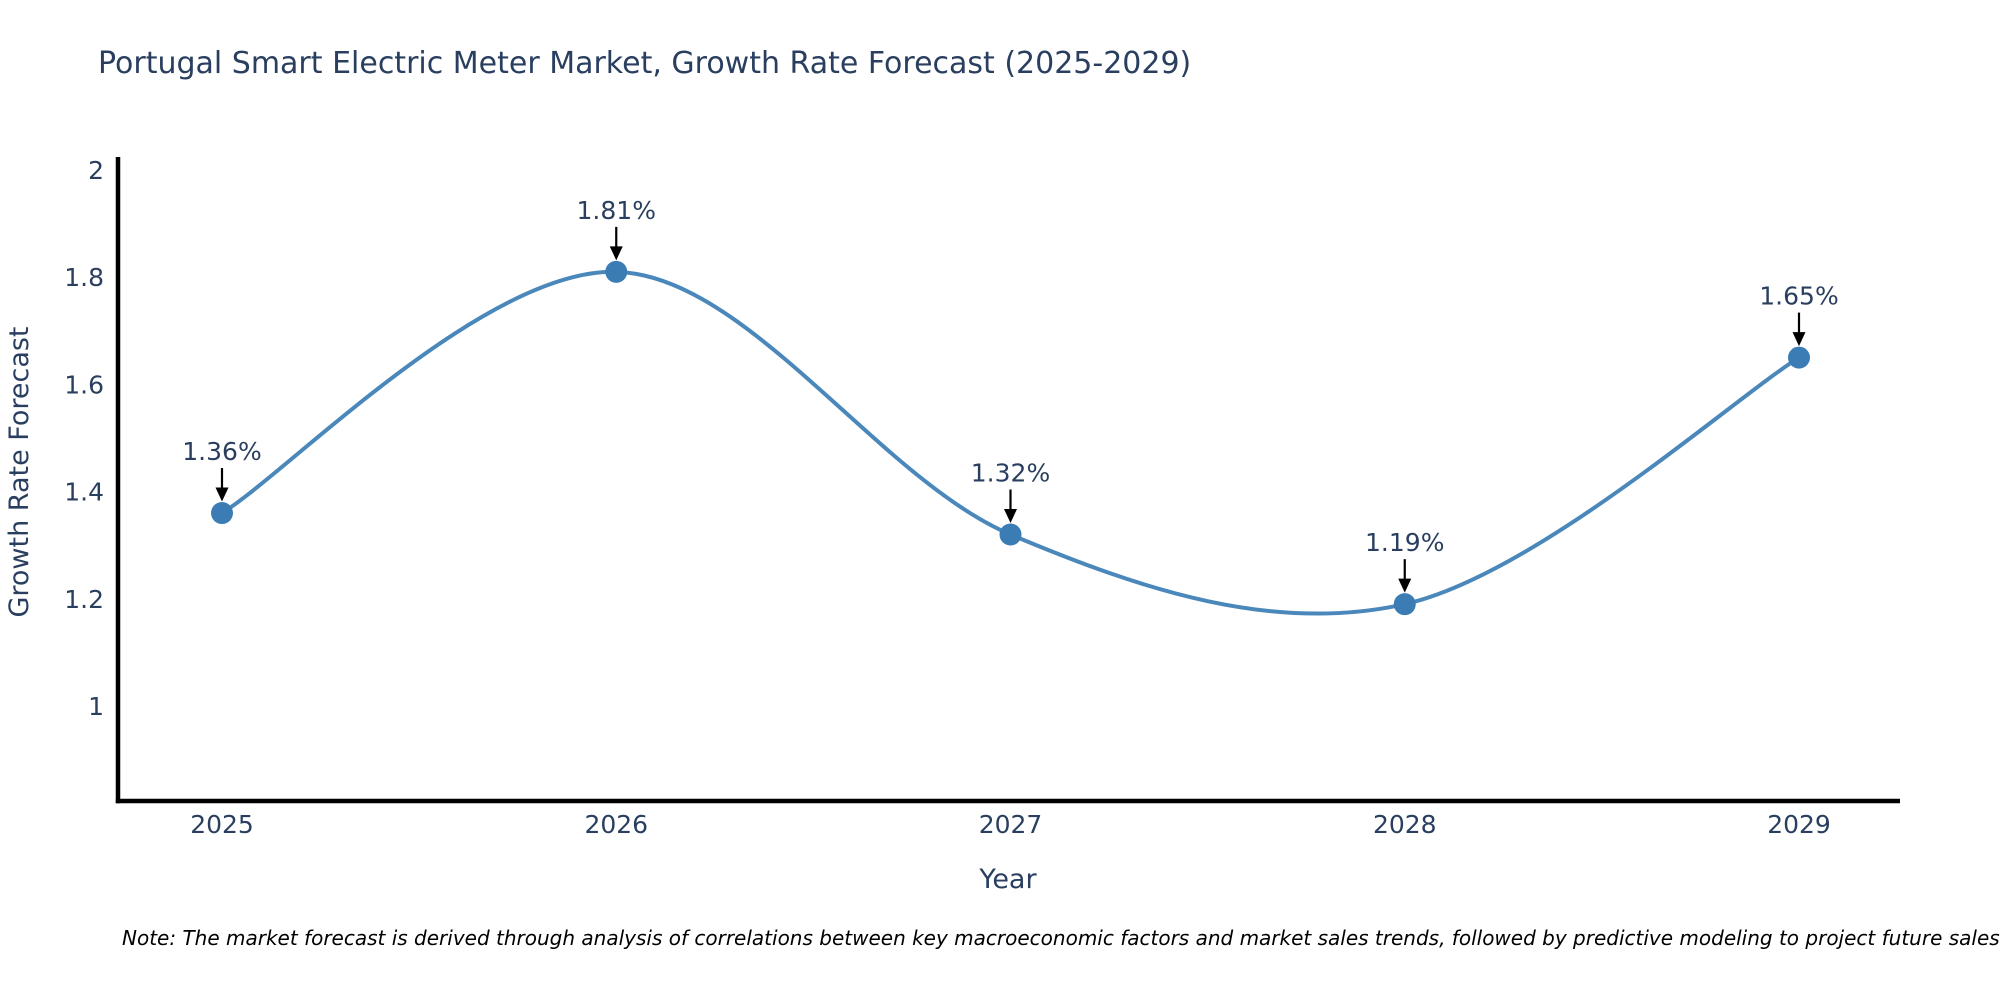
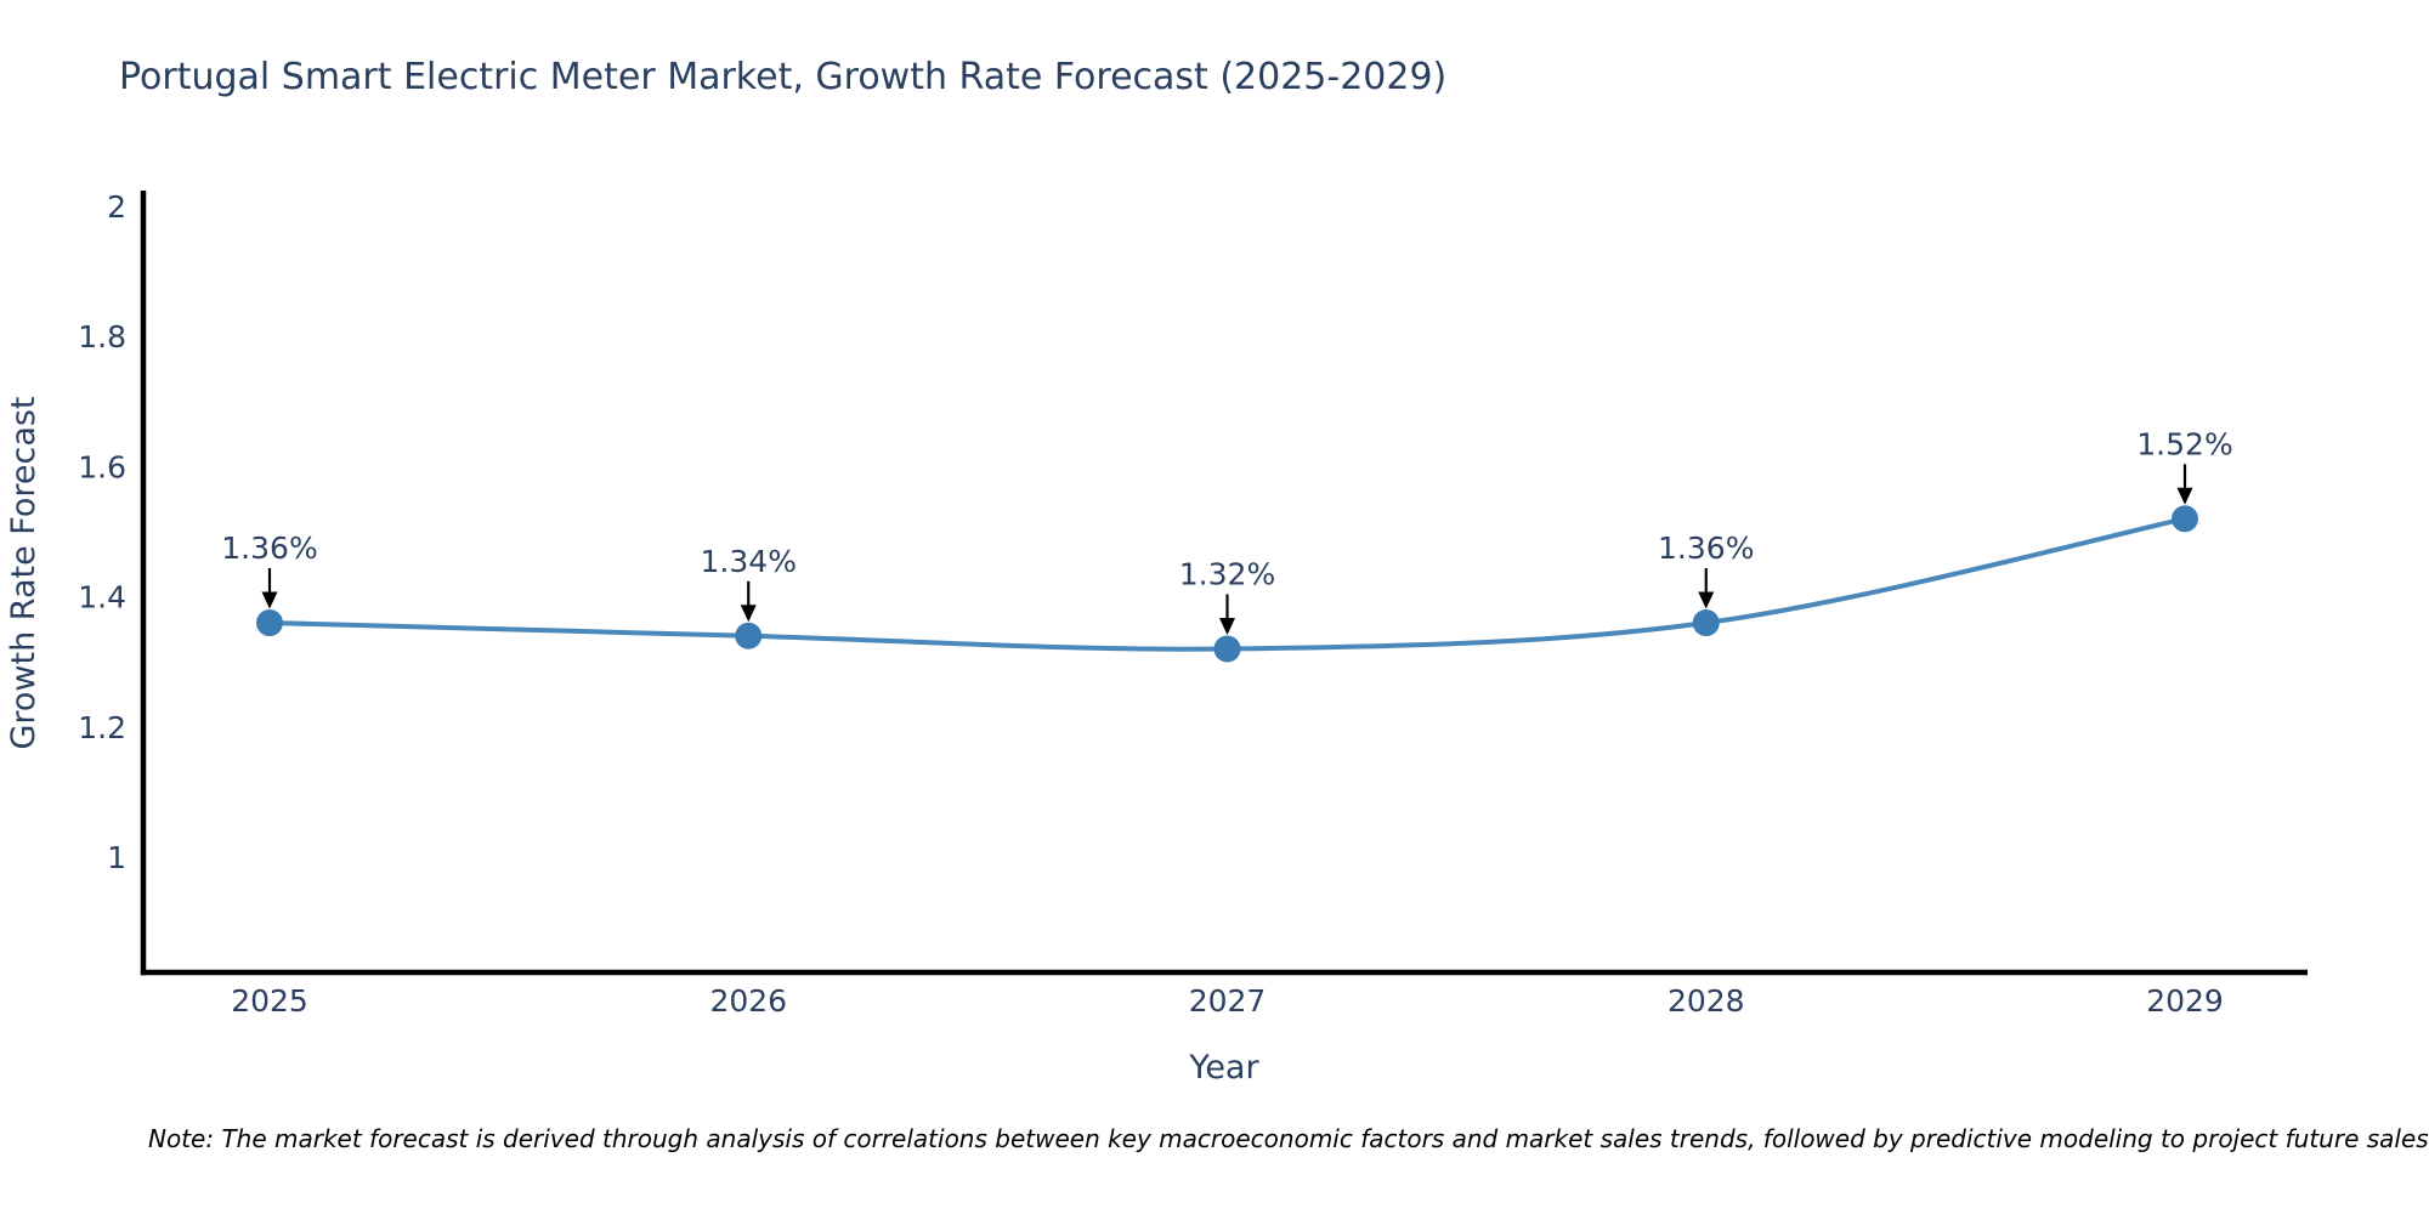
2026: 1.81% -> 1.34%
2028: 1.19% -> 1.36%
2029: 1.65% -> 1.52%
